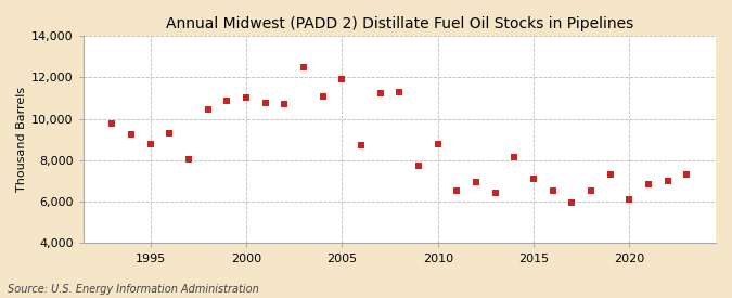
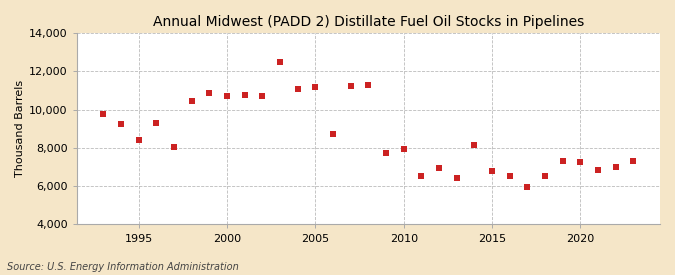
1995: 8,800 -> 8,400
2000: 11,000 -> 10,700
2005: 11,900 -> 11,200
2010: 8,800 -> 8,000
2015: 7,100 -> 6,800
2020: 6,100 -> 7,200
